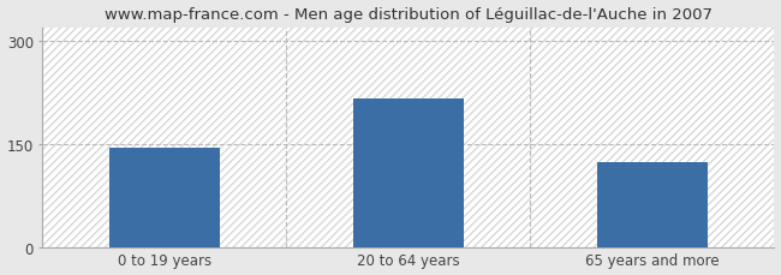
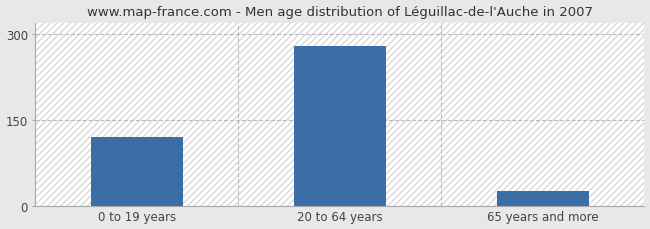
0 to 19 years: 144 -> 120
20 to 64 years: 216 -> 280
65 years and more: 124 -> 25
